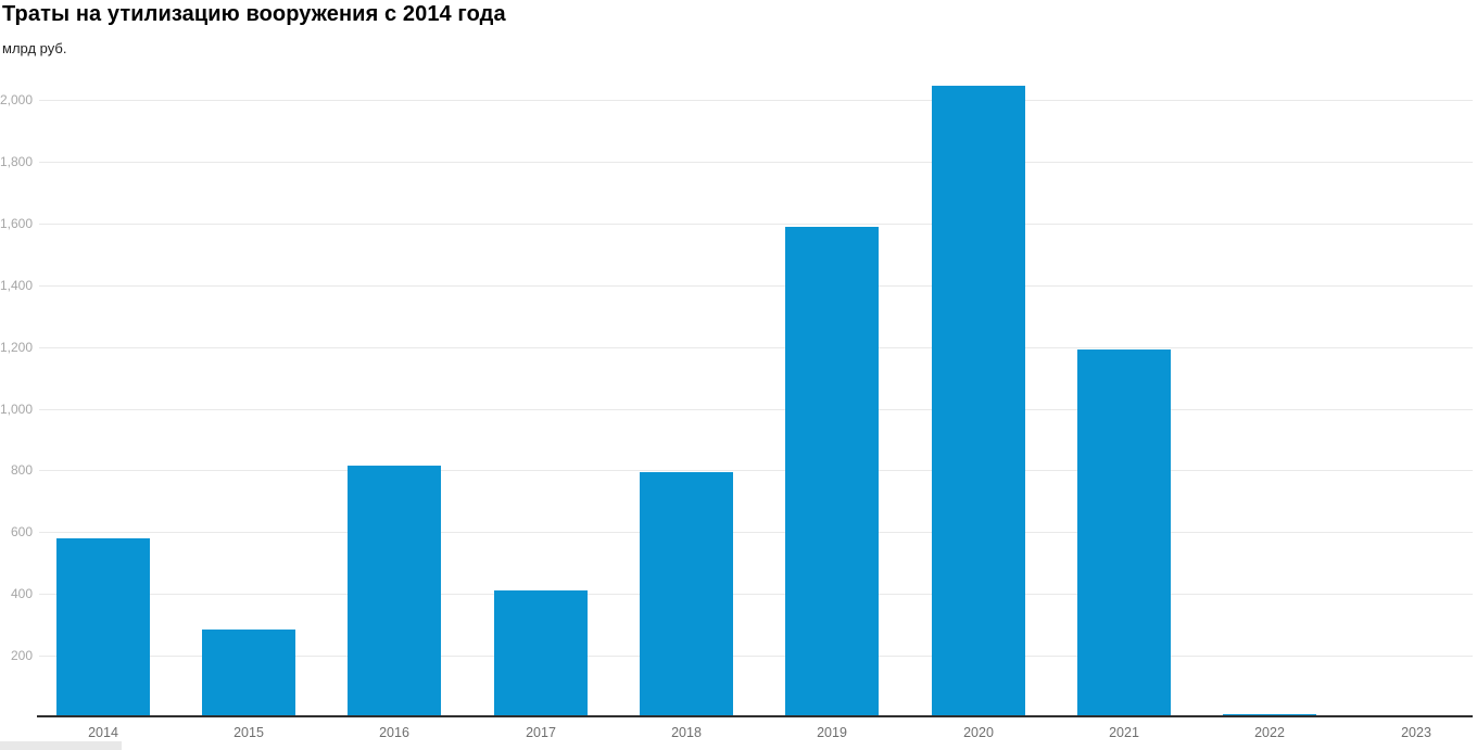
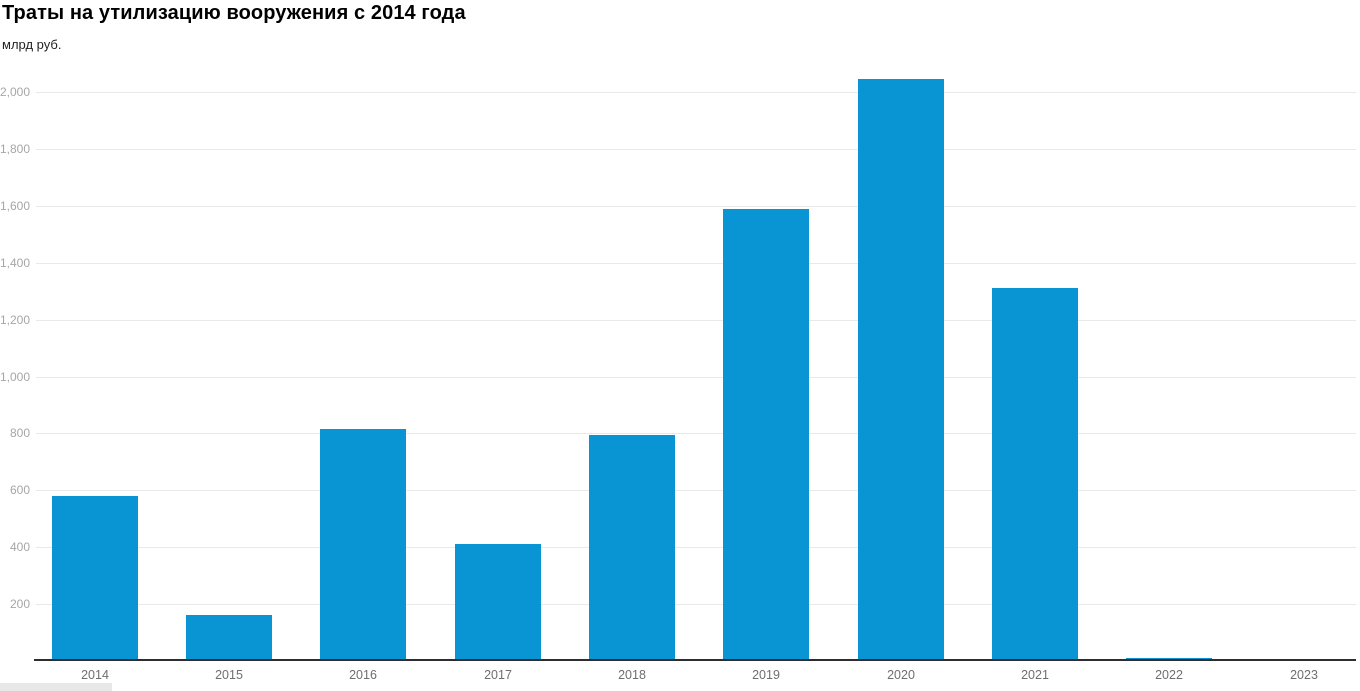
2015: 280 -> 160
2021: 1190 -> 1310
